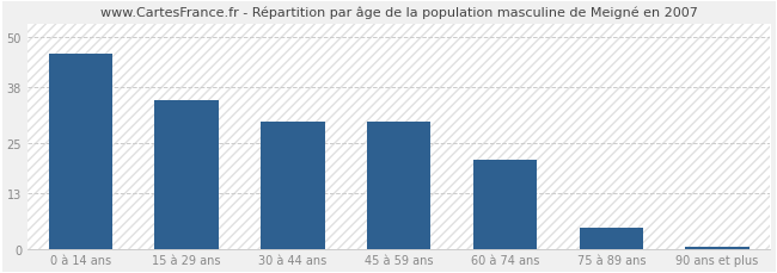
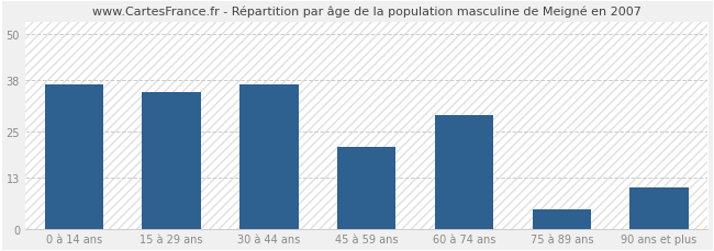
0 à 14 ans: 46.0 -> 37.0
30 à 44 ans: 30.0 -> 37.0
45 à 59 ans: 30.0 -> 21.0
60 à 74 ans: 21.0 -> 29.0
90 ans et plus: 0.5 -> 10.5
